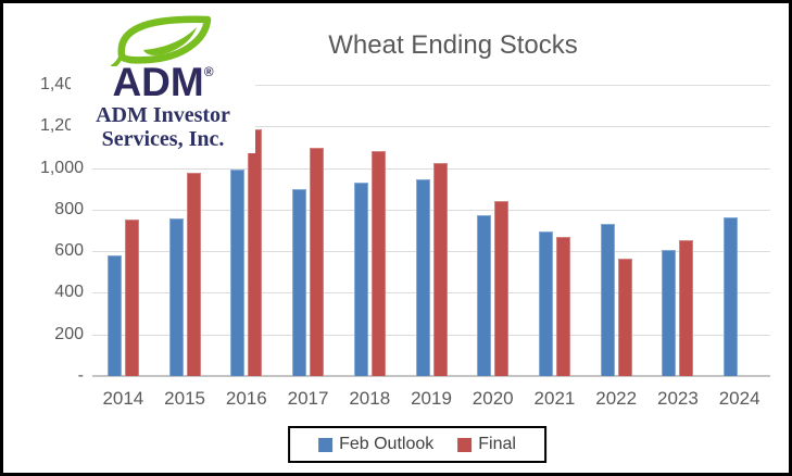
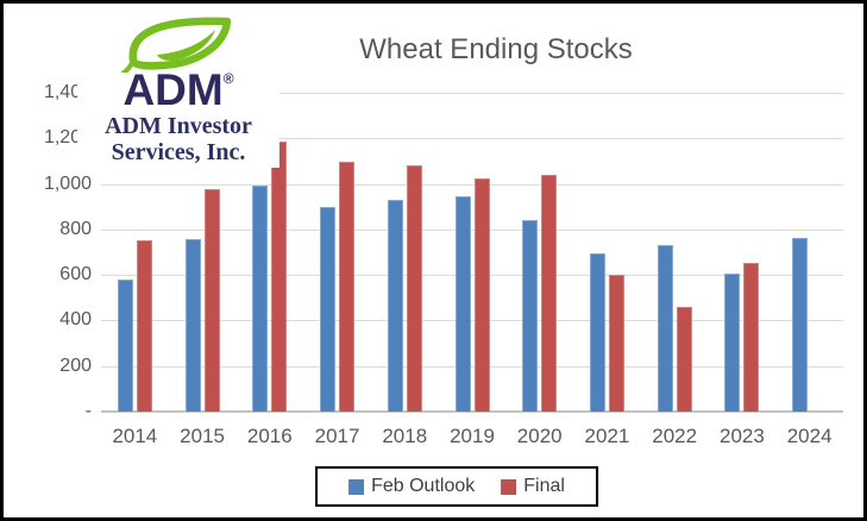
Feb Outlook/2020: 780 -> 840
Final/2020: 840 -> 1040
Final/2021: 670 -> 600
Final/2022: 560 -> 460
